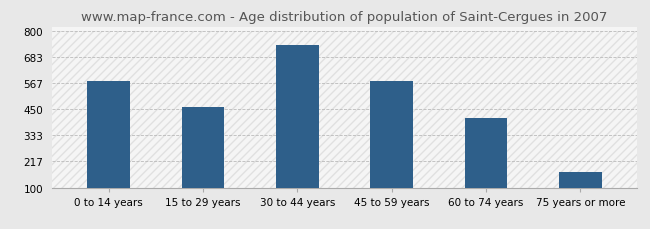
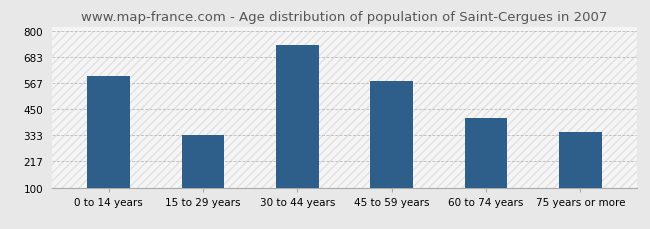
0 to 14 years: 575 -> 600
15 to 29 years: 462 -> 335
75 years or more: 168 -> 350
